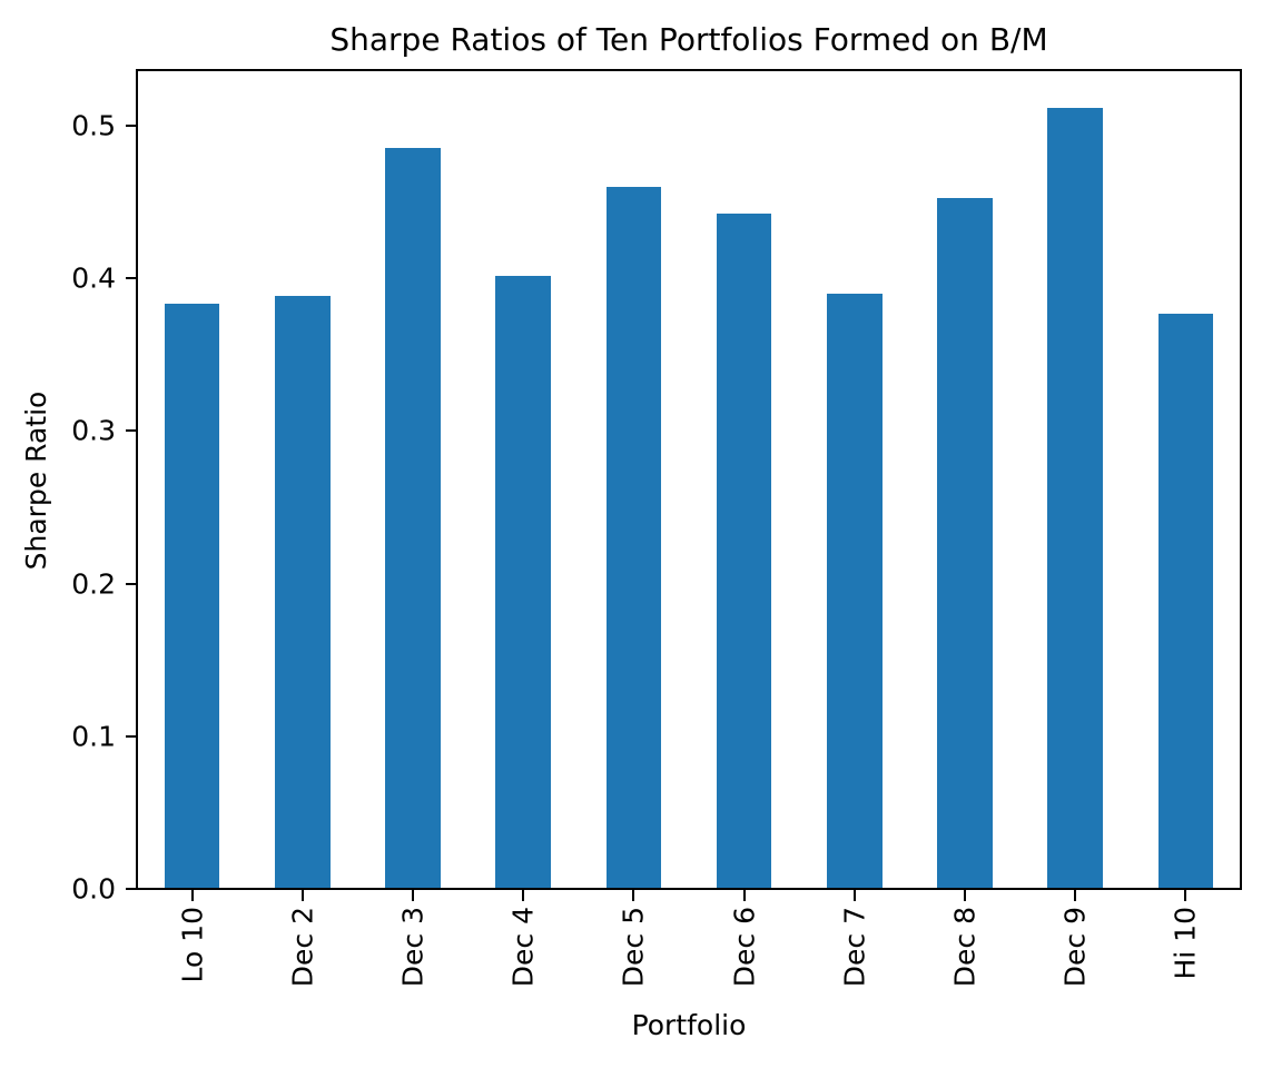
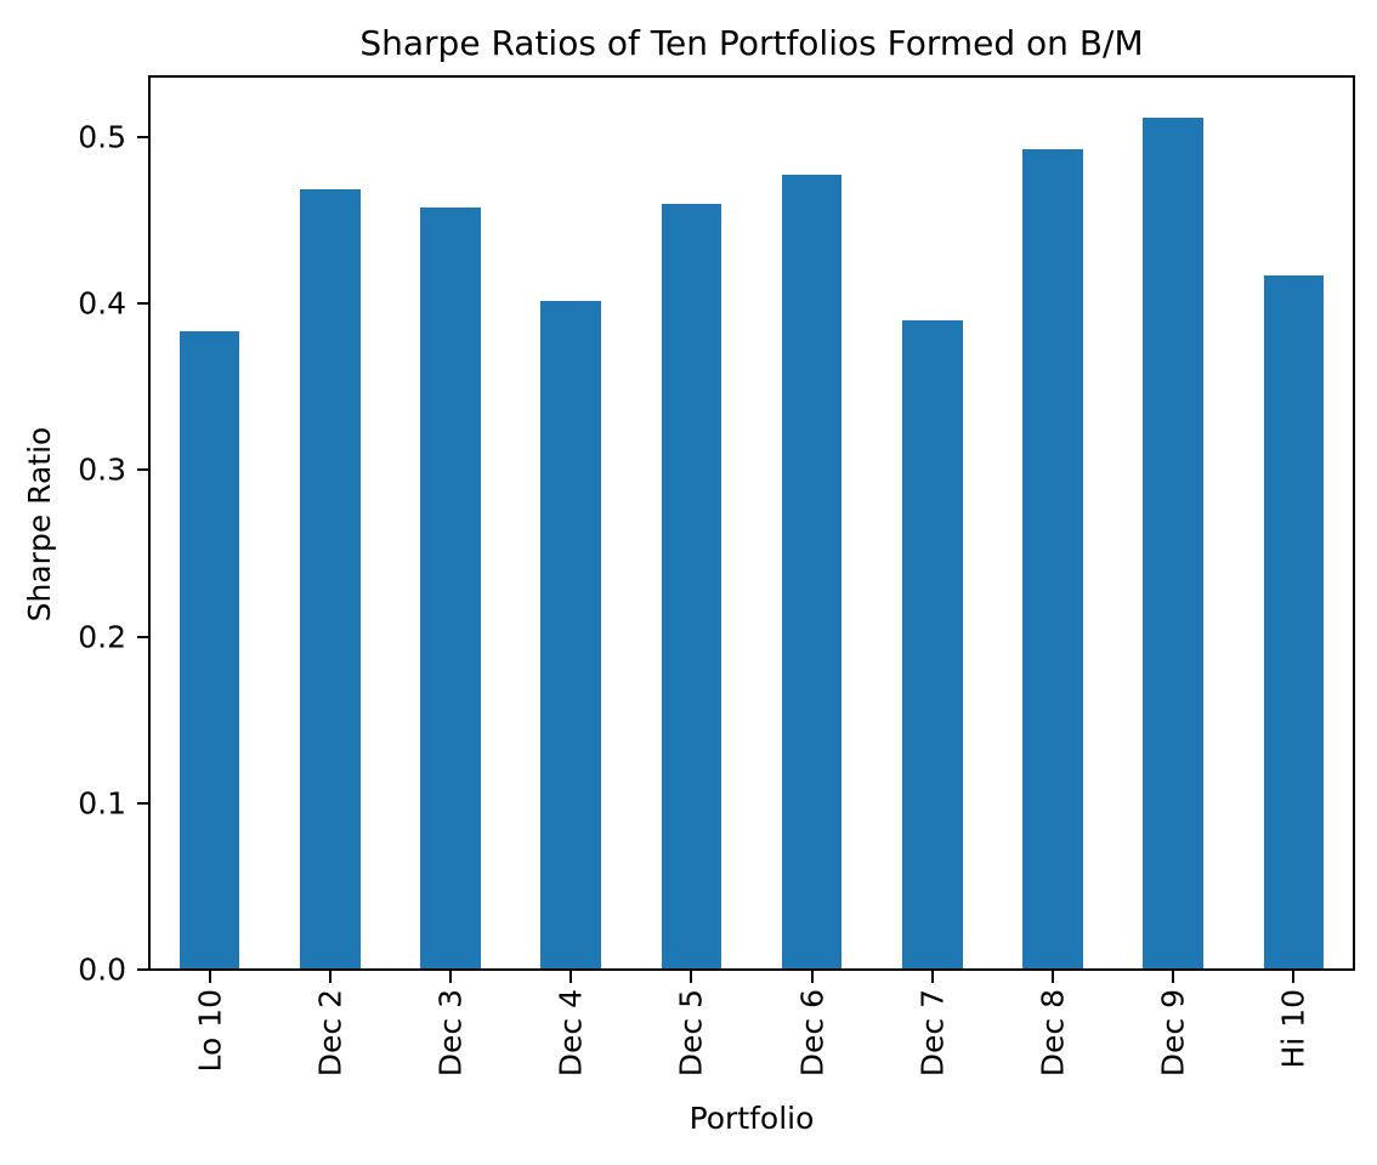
Dec 2: 0.388 -> 0.468
Dec 3: 0.485 -> 0.457
Dec 6: 0.442 -> 0.477
Dec 8: 0.452 -> 0.492
Hi 10: 0.376 -> 0.416
